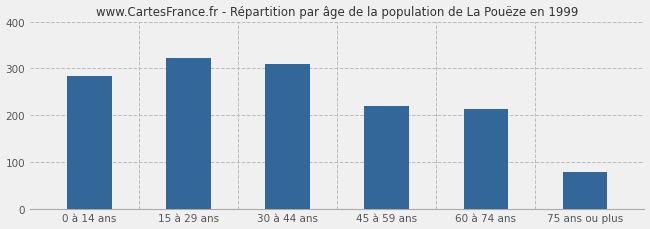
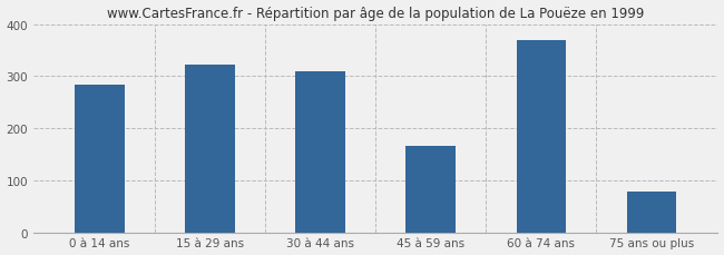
45 à 59 ans: 220 -> 165
60 à 74 ans: 212 -> 370
